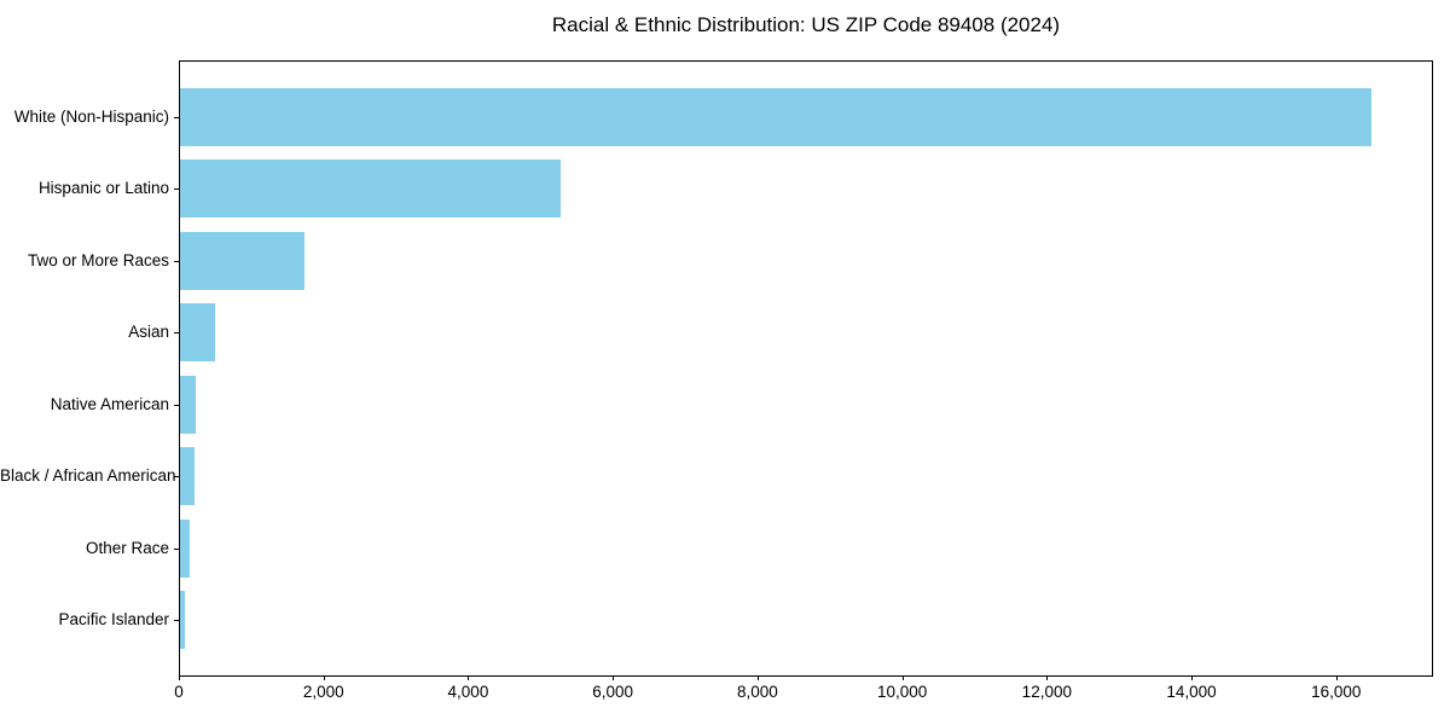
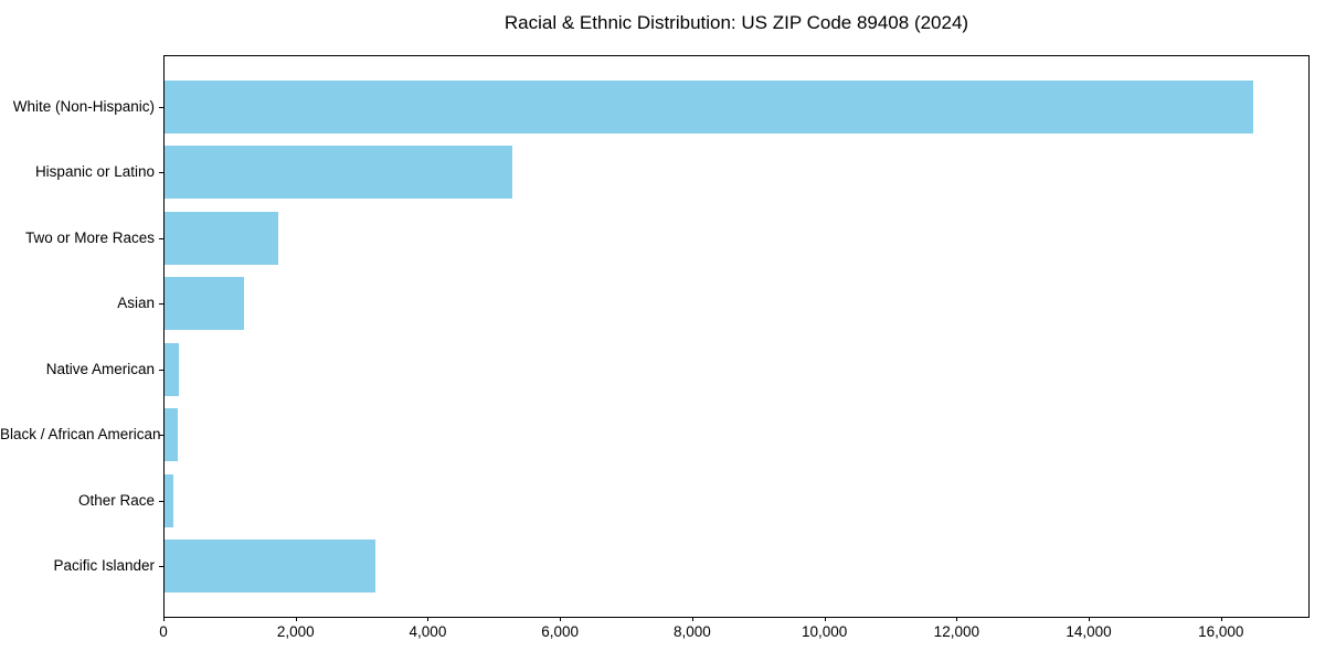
Asian: 500 -> 1200
Pacific Islander: 100 -> 3200
